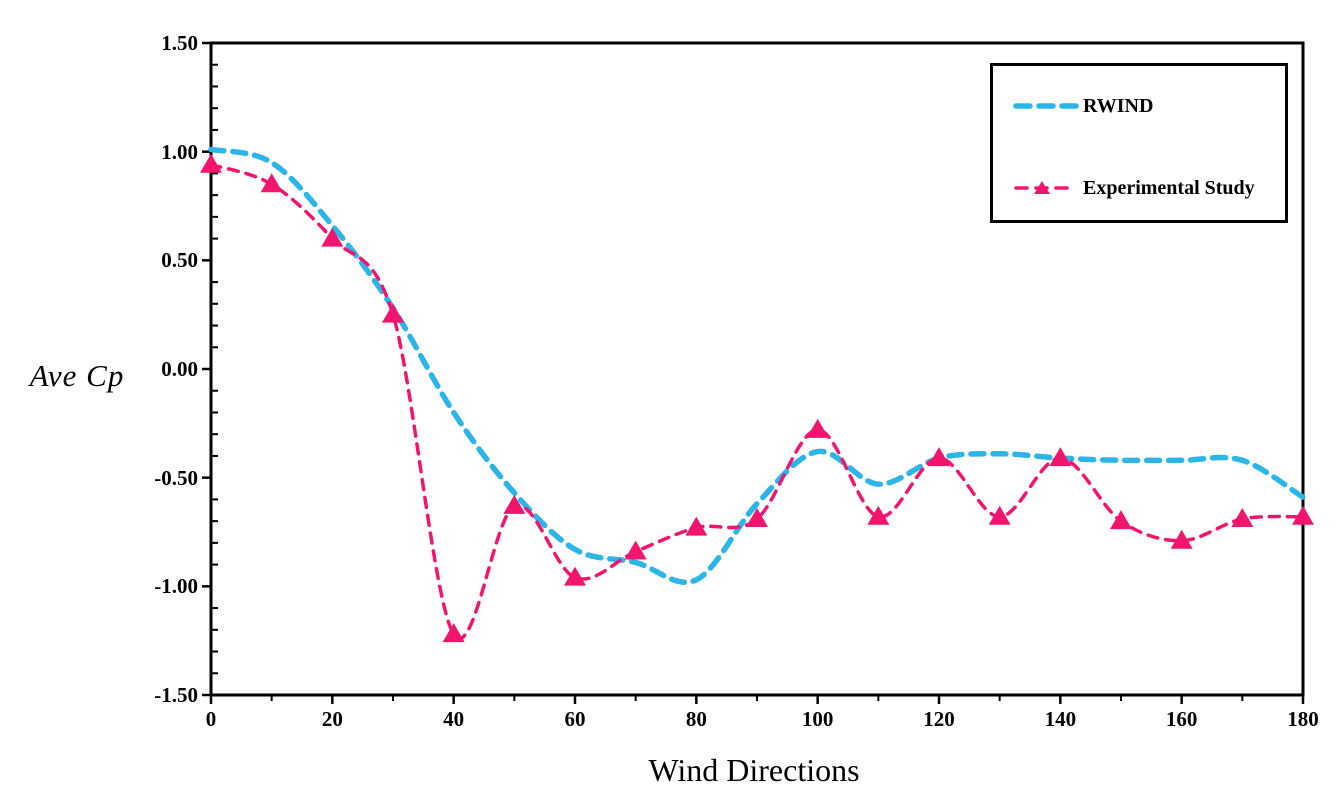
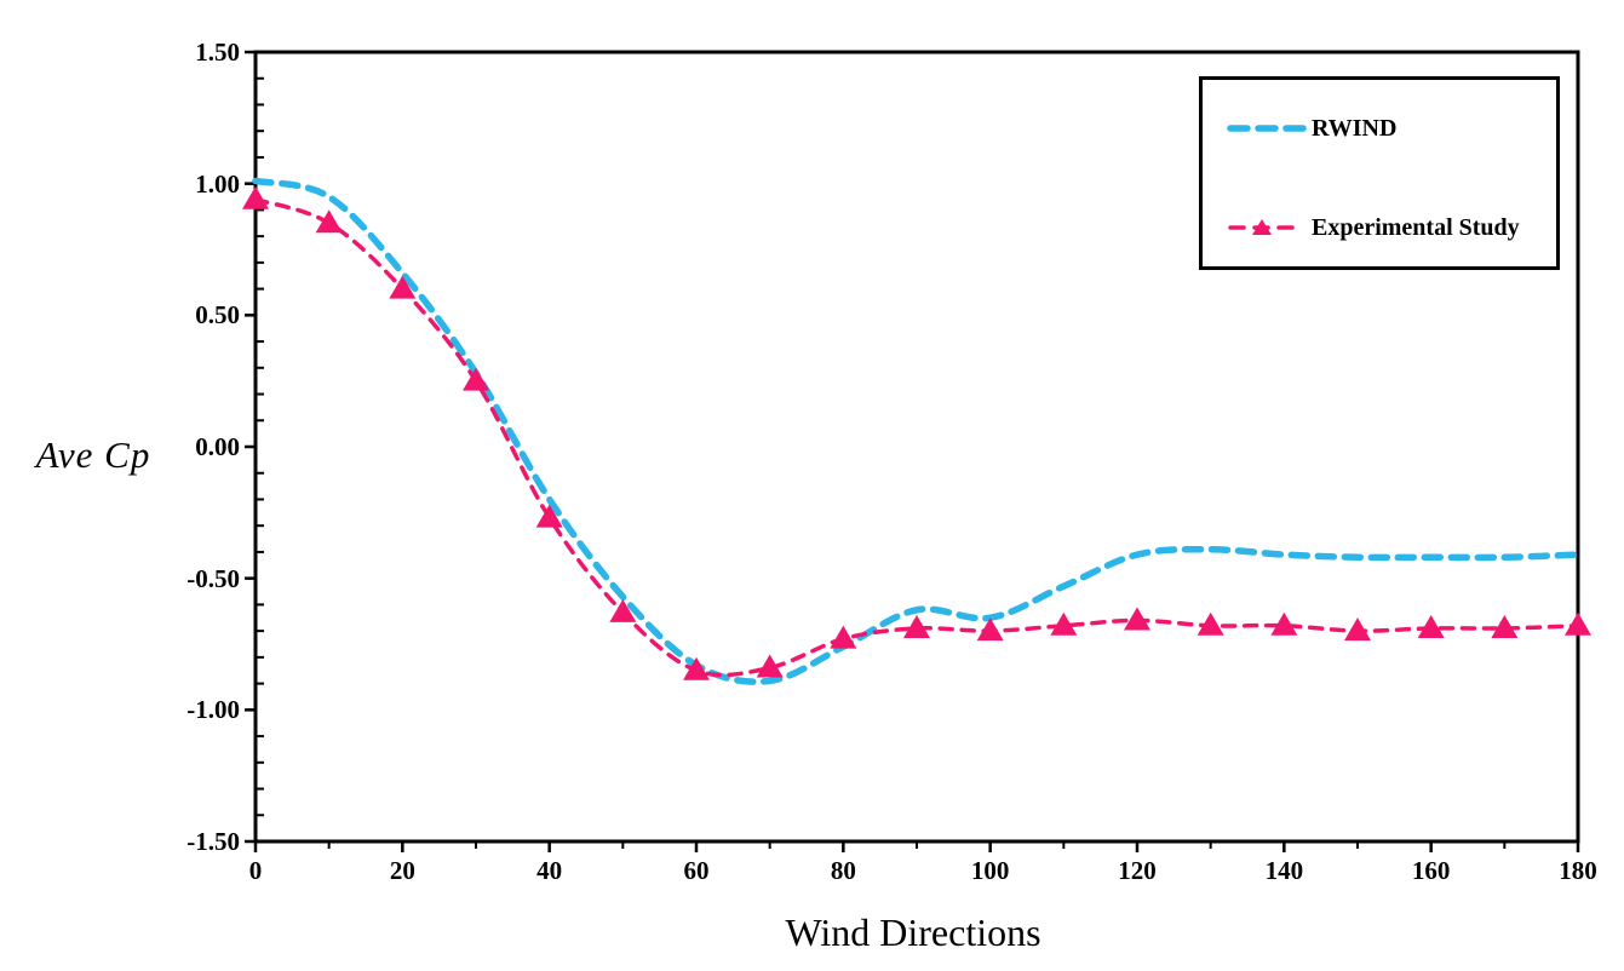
Experimental Study/40: -1.22 -> -0.27
Experimental Study/60: -0.96 -> -0.85
RWIND/80: -0.97 -> -0.76
RWIND/100: -0.38 -> -0.65
Experimental Study/100: -0.28 -> -0.70
Experimental Study/120: -0.41 -> -0.66
Experimental Study/140: -0.41 -> -0.68
Experimental Study/160: -0.79 -> -0.69
RWIND/180: -0.59 -> -0.41
